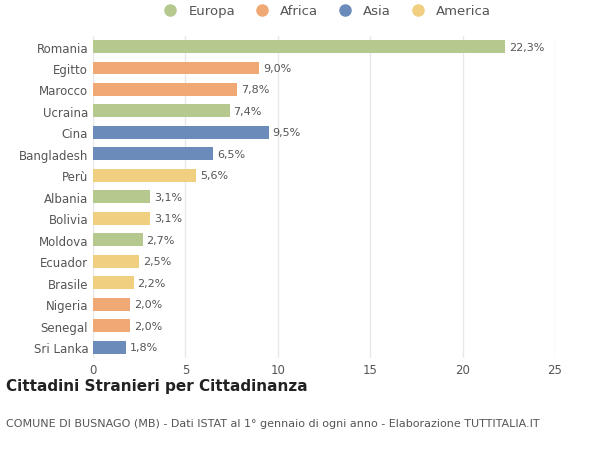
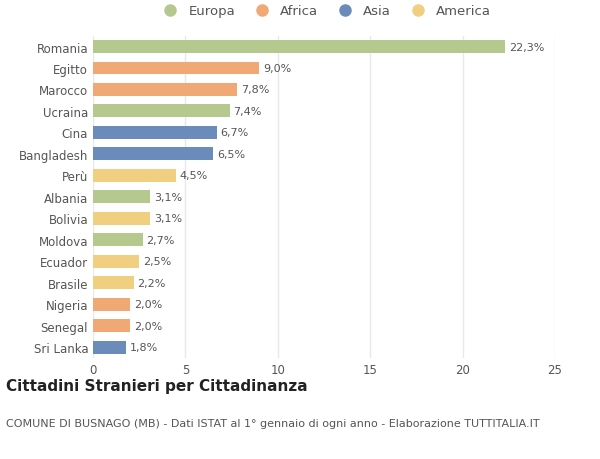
Cina: 9,5% -> 6,7%
Perù: 5,6% -> 4,5%
